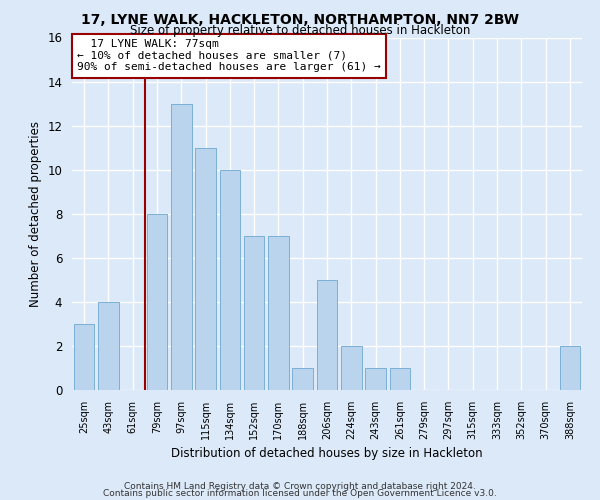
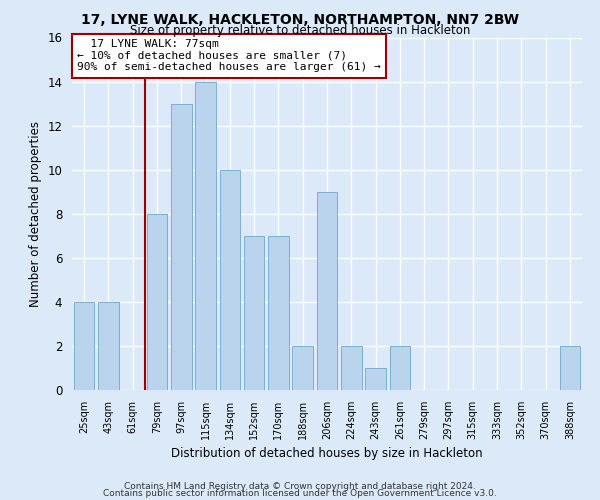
25sqm: 3 -> 4
115sqm: 11 -> 14
188sqm: 1 -> 2
206sqm: 5 -> 9
261sqm: 1 -> 2
